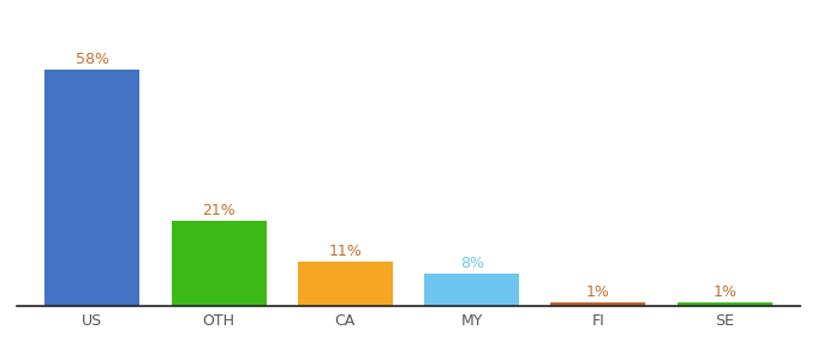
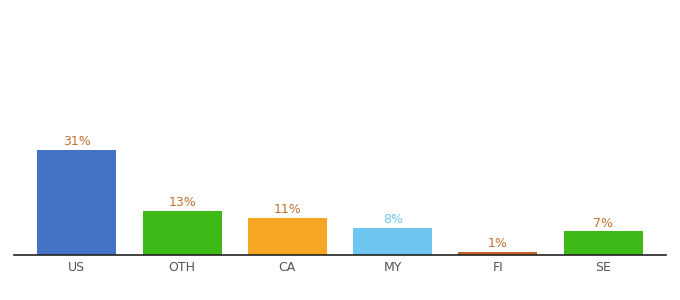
US: 58% -> 31%
OTH: 21% -> 13%
SE: 1% -> 7%
